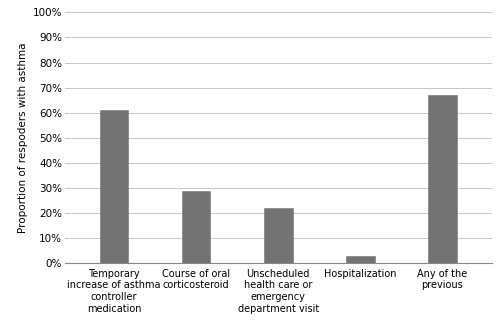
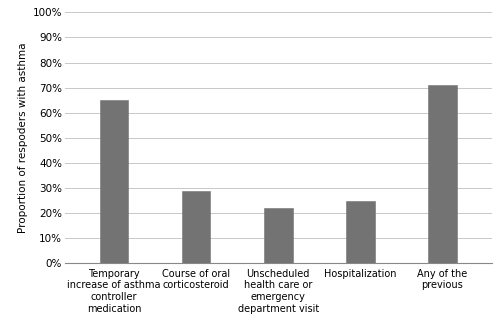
Temporary increase of asthma controller medication: 61% -> 65%
Hospitalization: 3% -> 25%
Any of the previous: 67% -> 71%
